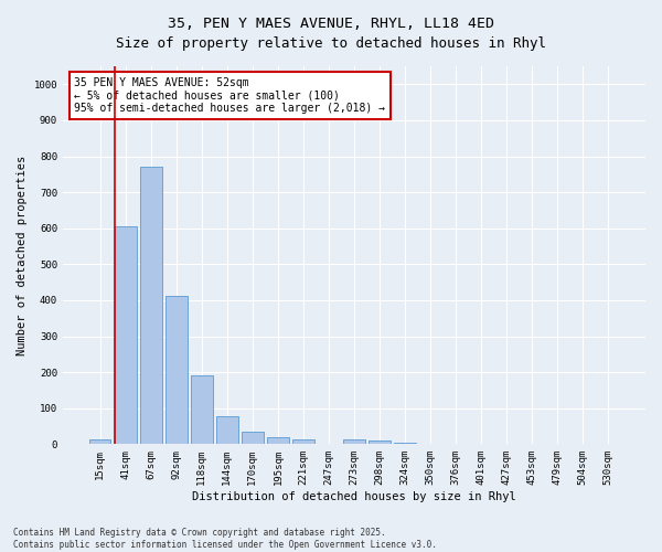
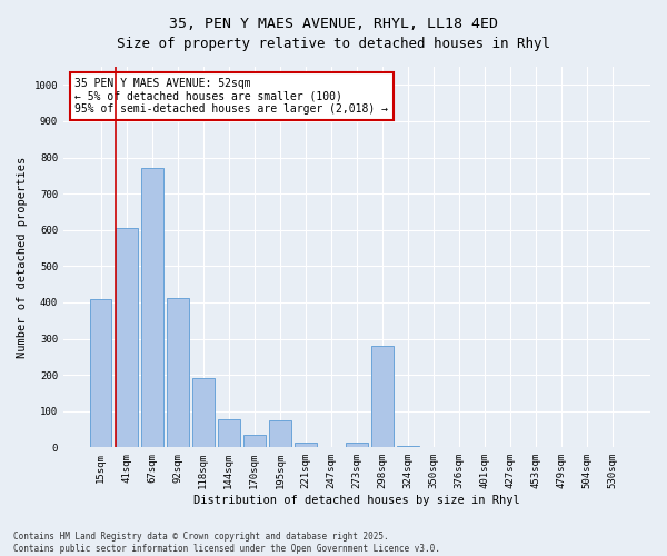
15sqm: 12 -> 410
195sqm: 20 -> 75
298sqm: 11 -> 280
